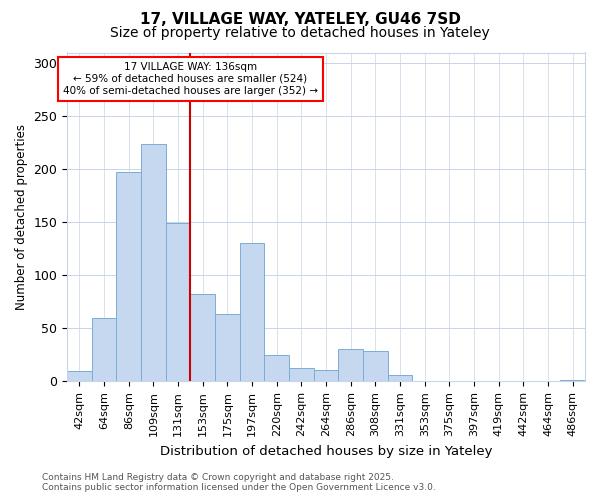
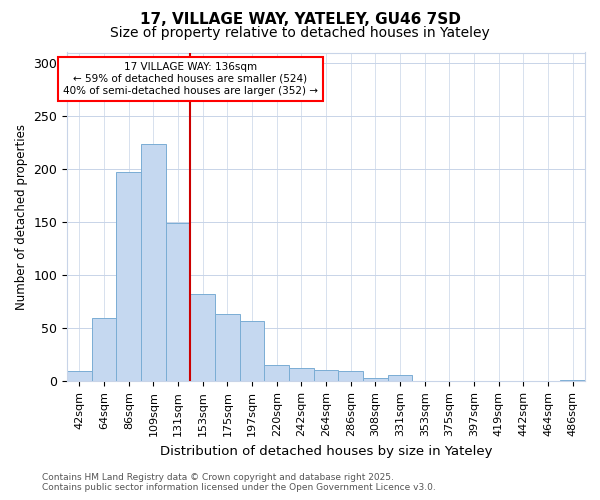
197sqm: 130 -> 57
220sqm: 25 -> 15
286sqm: 30 -> 10
308sqm: 29 -> 3
